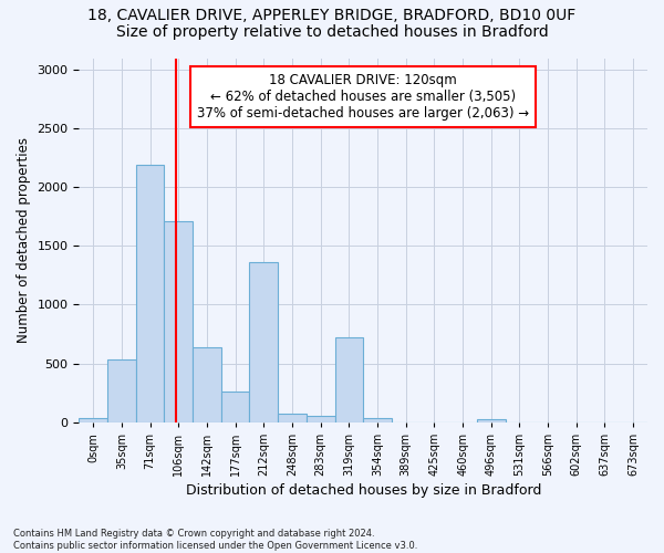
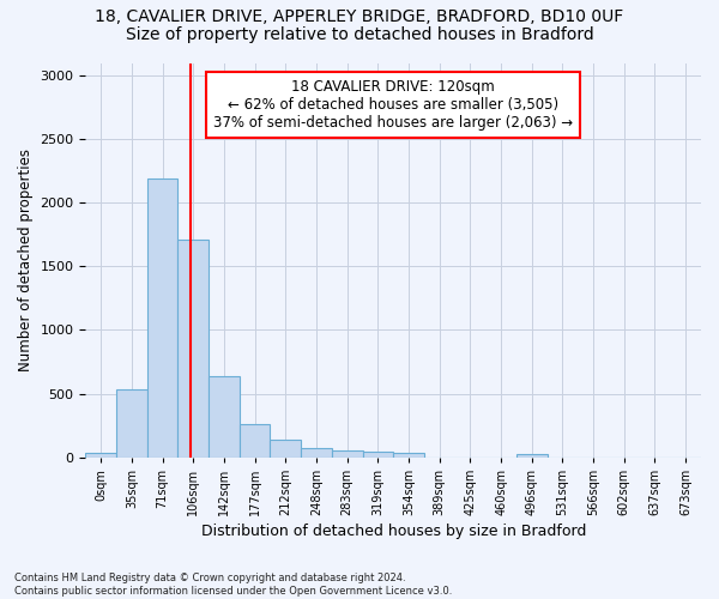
212sqm: 1360 -> 140
319sqm: 720 -> 40
